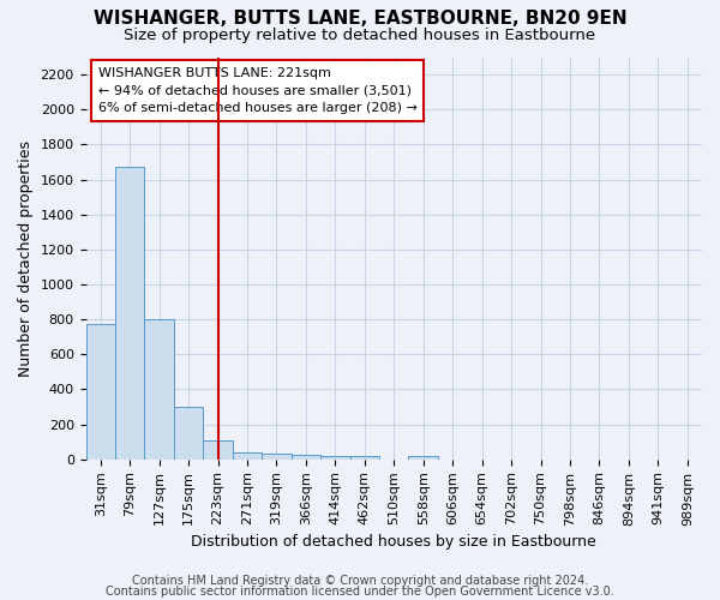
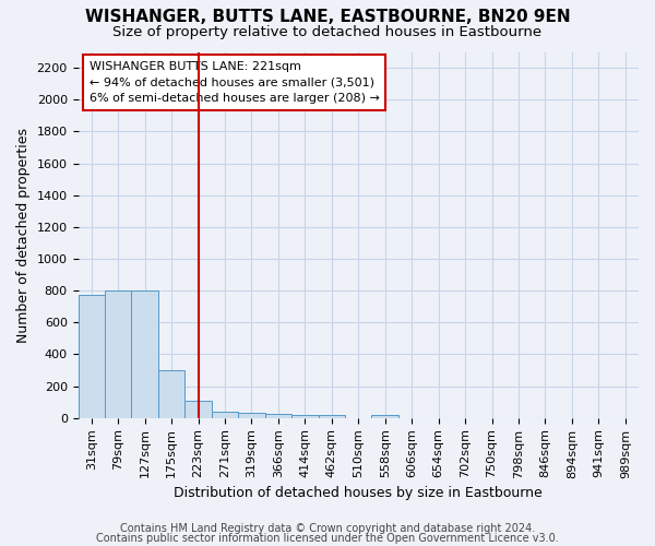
79sqm: 1680 -> 800
